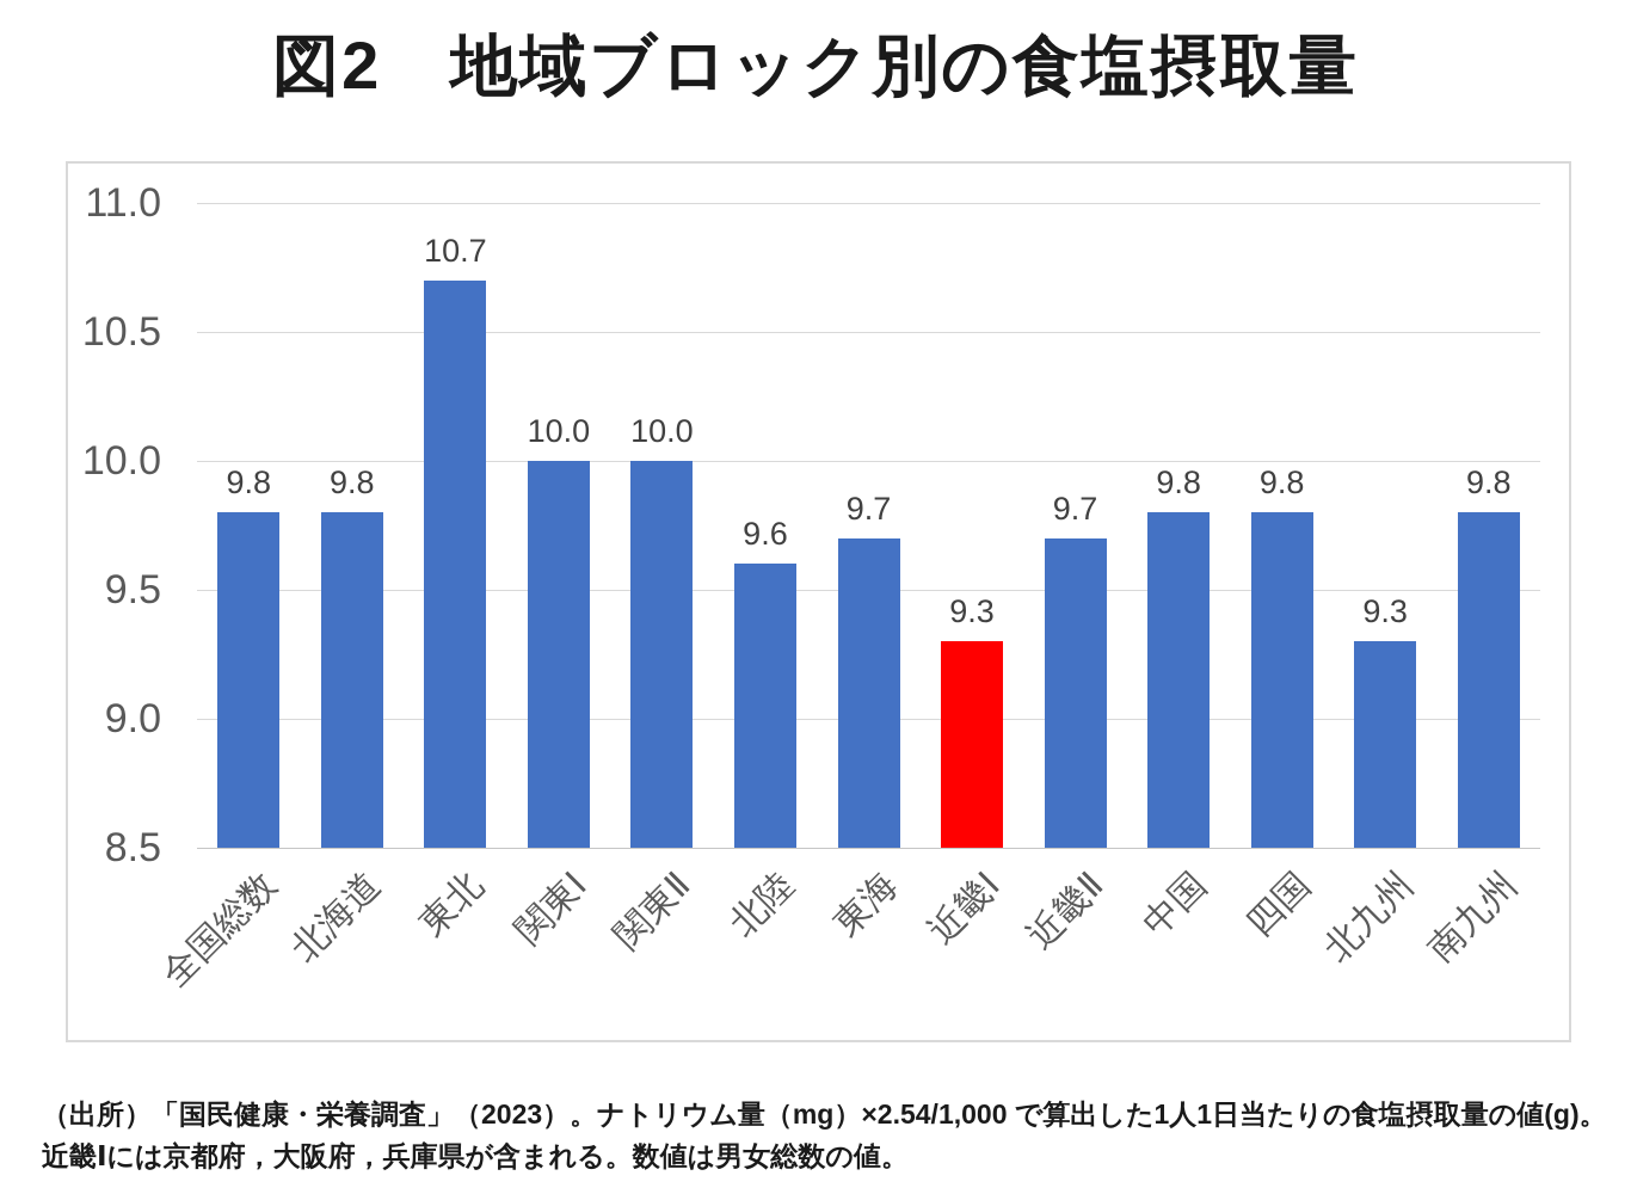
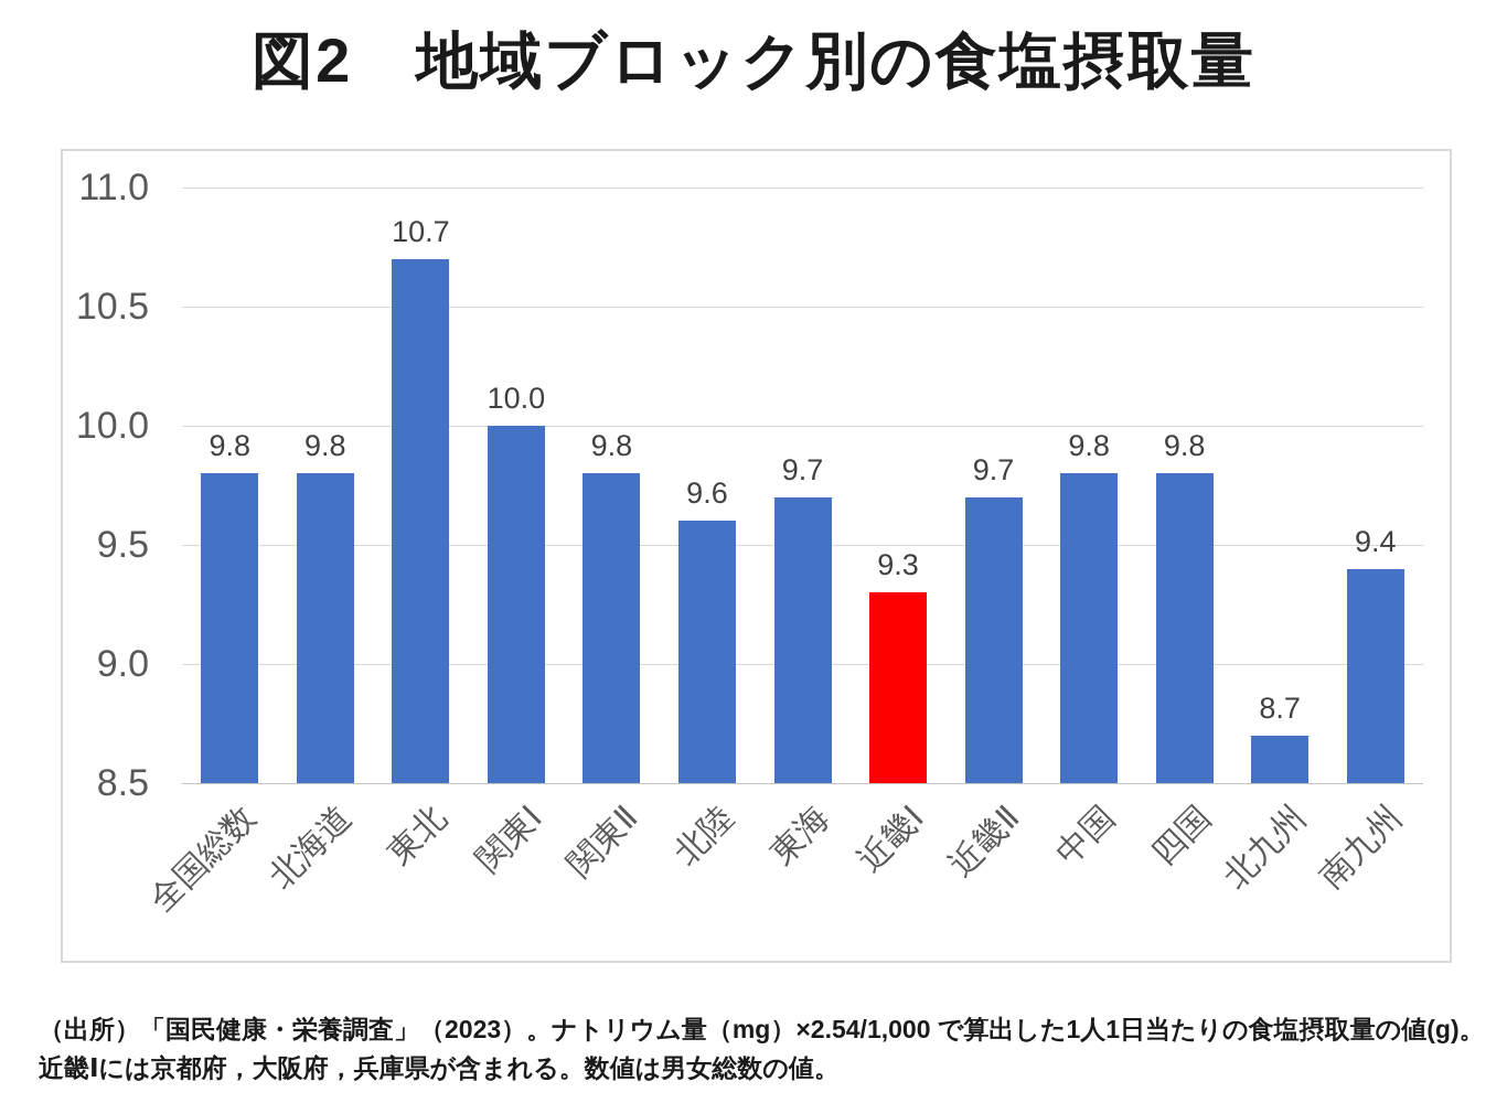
関東Ⅱ: 10.0 -> 9.8
北九州: 9.3 -> 8.7
南九州: 9.8 -> 9.4
